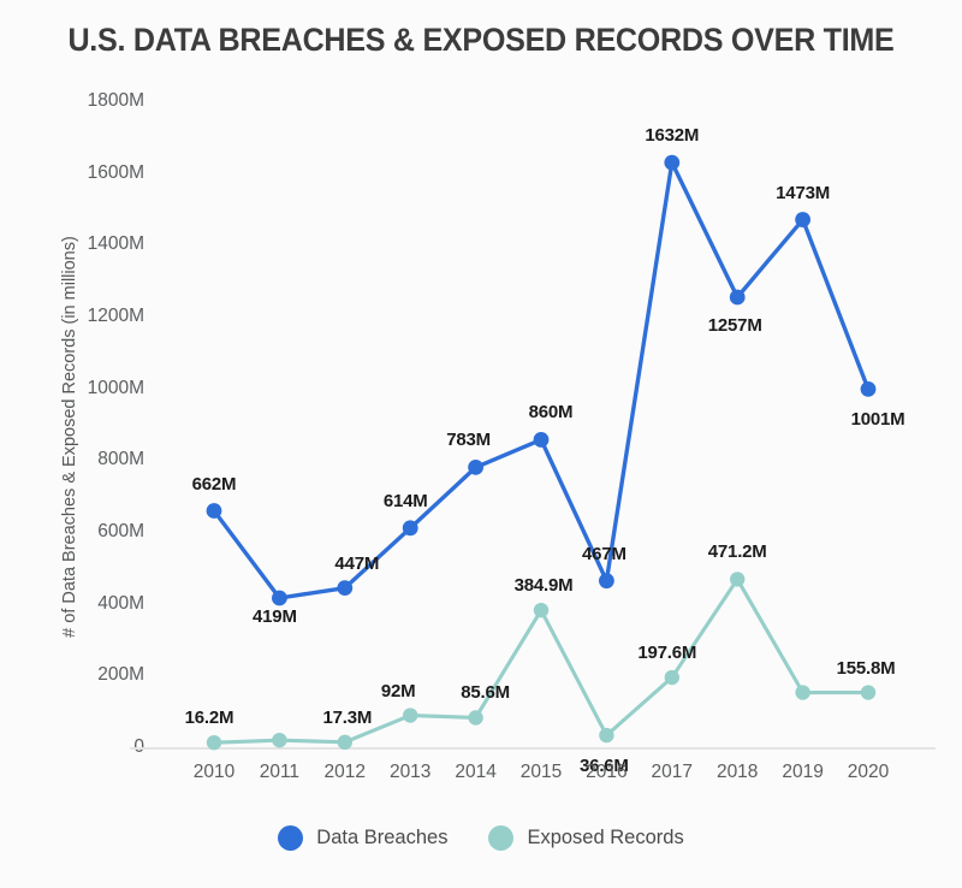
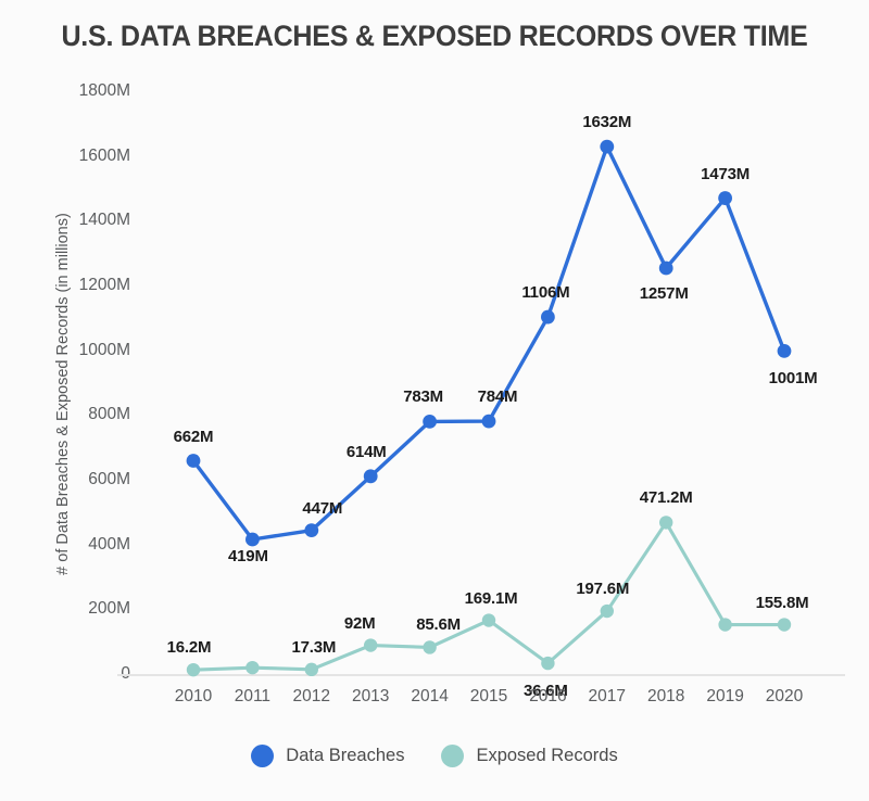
Data Breaches/2015: 860M -> 784M
Exposed Records/2015: 384.9M -> 169.1M
Data Breaches/2016: 467M -> 1106M
